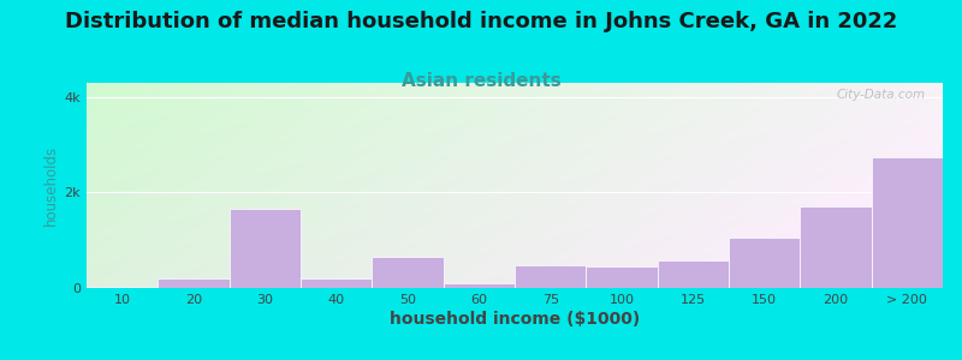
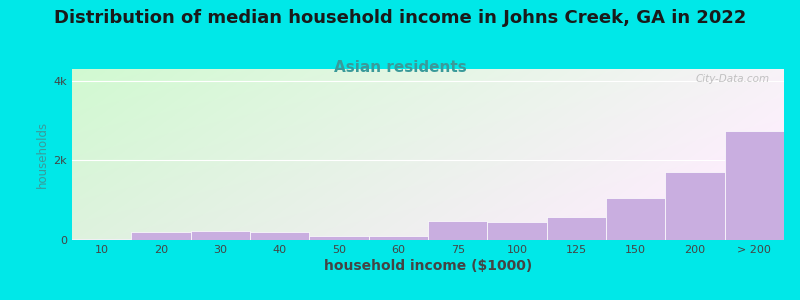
30: 1.65k -> 0.23k
50: 0.65k -> 0.11k
